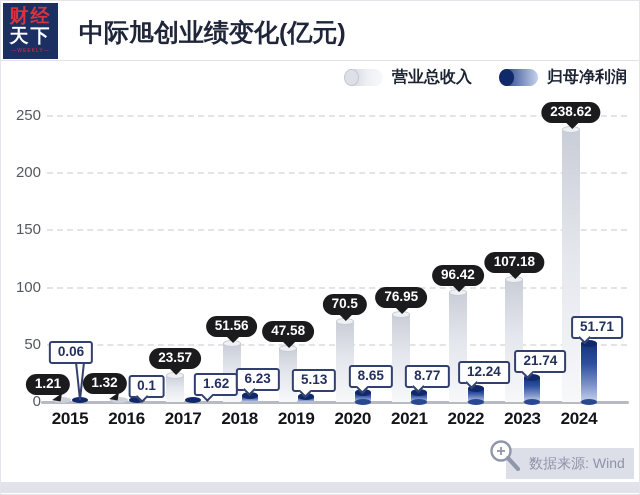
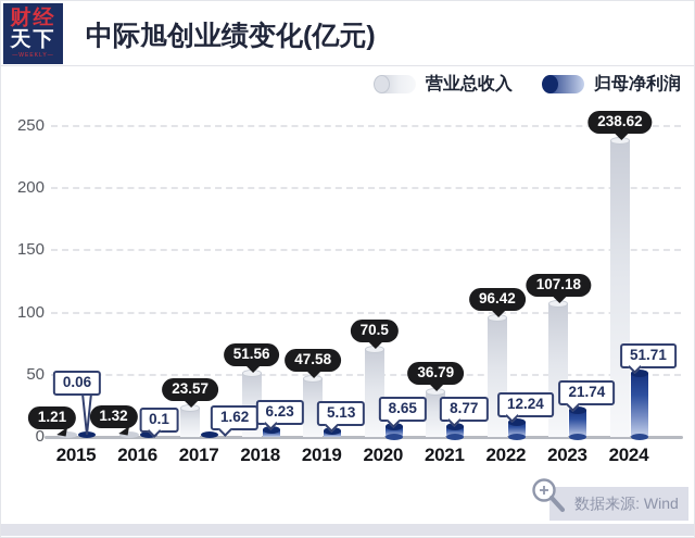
营业总收入/2021: 76.95 -> 36.79
